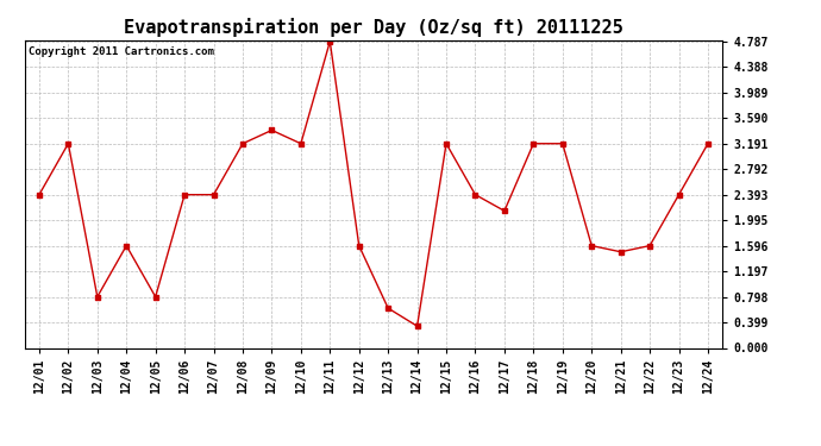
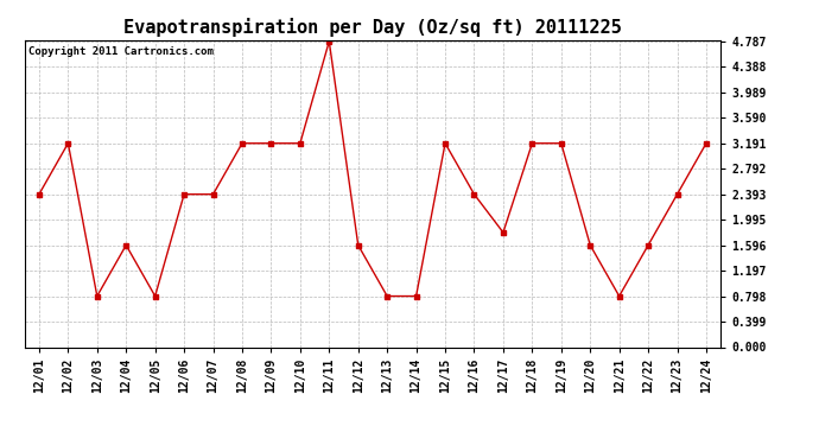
12/09: 3.40 -> 3.19
12/13: 0.62 -> 0.80
12/14: 0.34 -> 0.80
12/17: 2.14 -> 1.79
12/21: 1.50 -> 0.80
